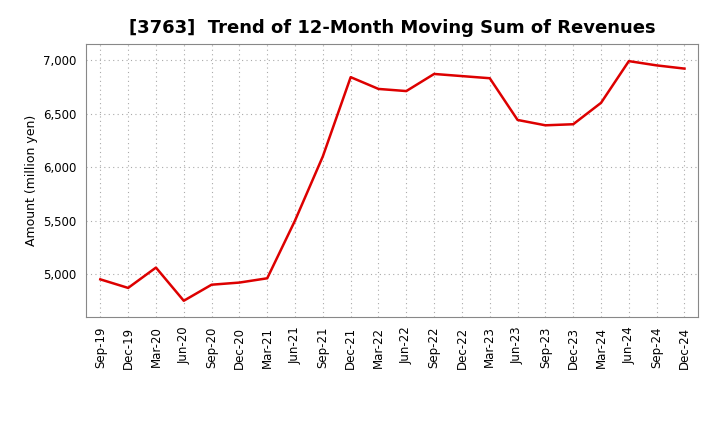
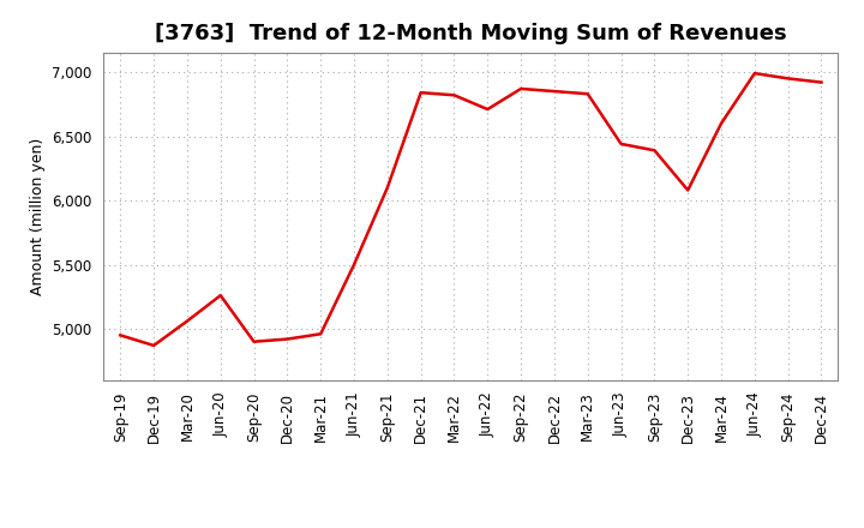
Jun-20: 4,750 -> 5,260
Mar-22: 6,730 -> 6,820
Dec-23: 6,400 -> 6,080
